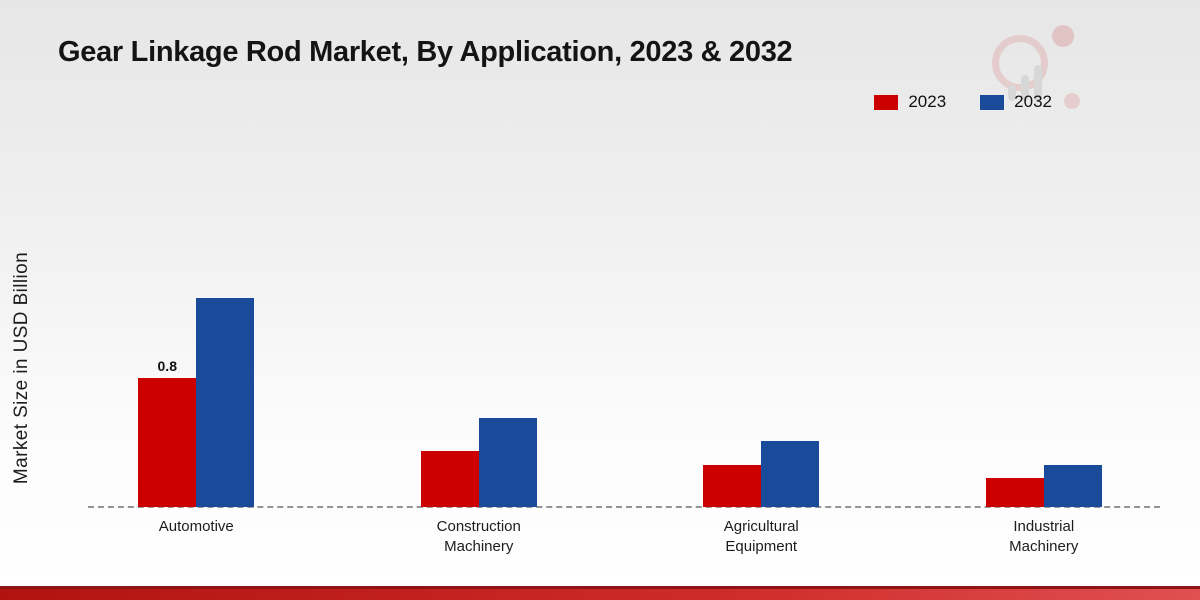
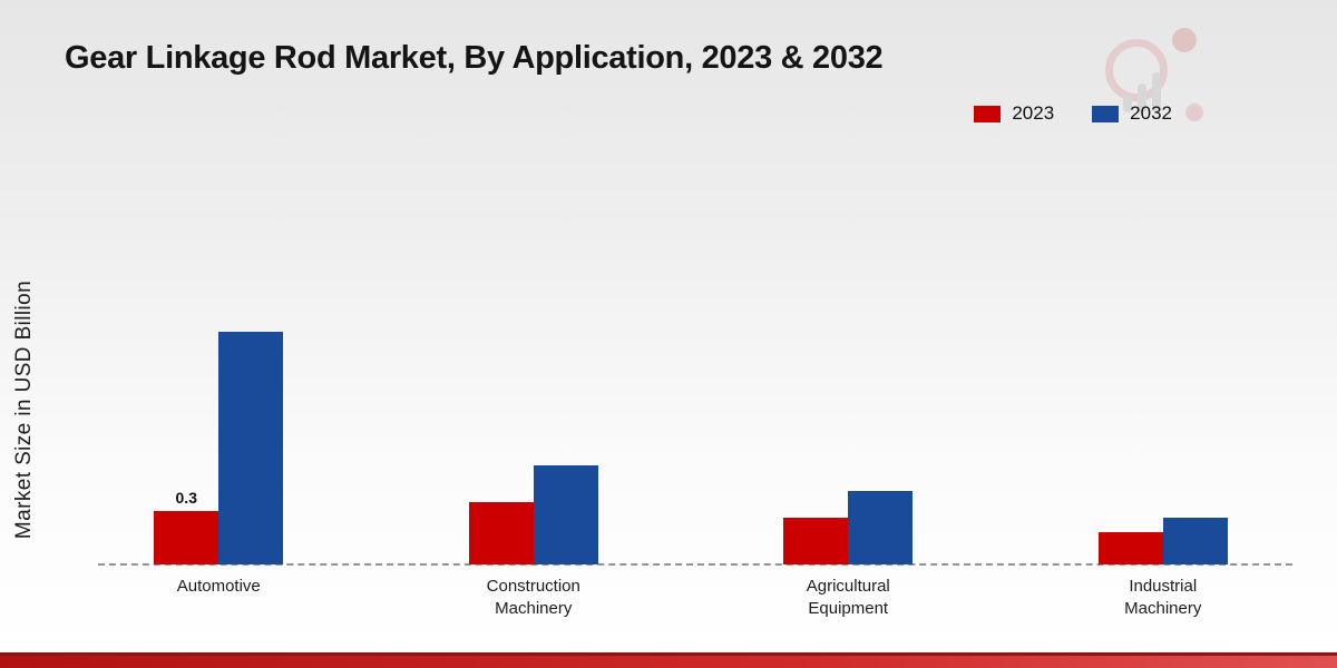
2023/Automotive: 0.8 -> 0.3
